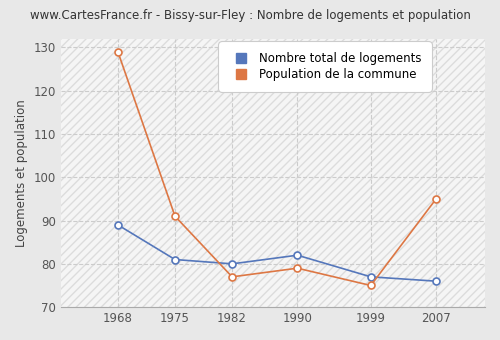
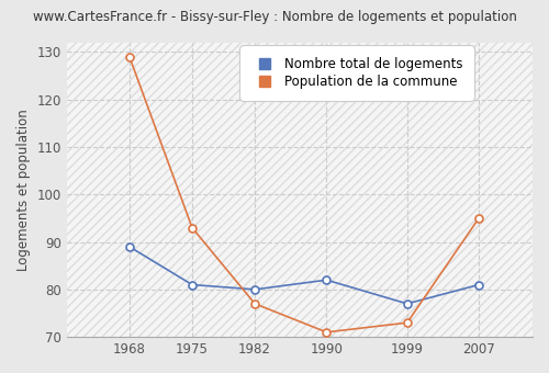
Population de la commune/1975: 91 -> 93
Population de la commune/1990: 79 -> 71
Population de la commune/1999: 75 -> 73
Nombre total de logements/2007: 76 -> 81
